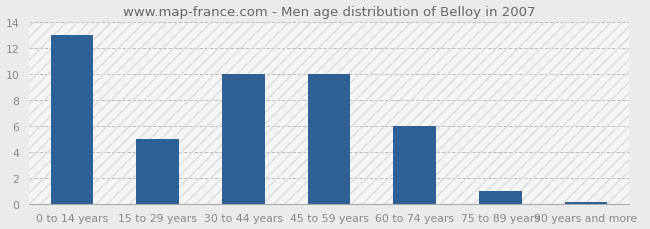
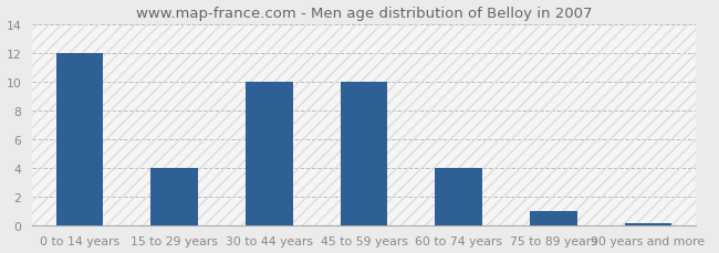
0 to 14 years: 13.0 -> 12.0
15 to 29 years: 5.0 -> 4.0
60 to 74 years: 6.0 -> 4.0
